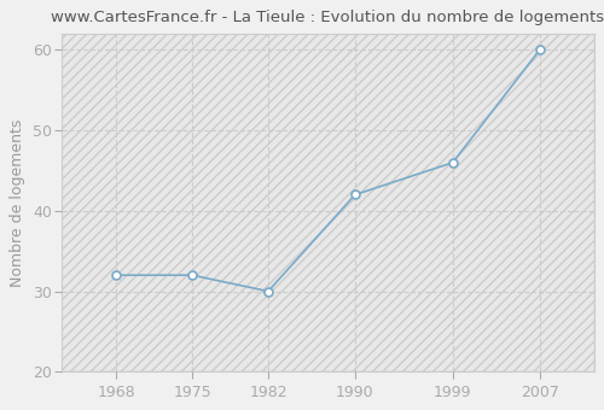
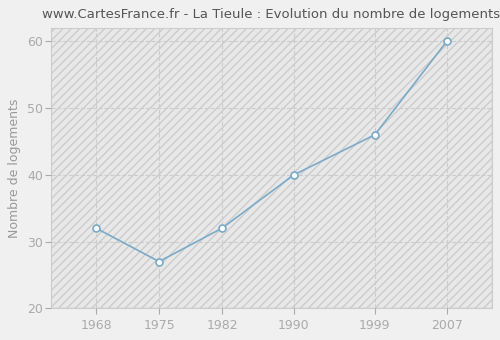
1975: 32 -> 27
1982: 30 -> 32
1990: 42 -> 40
